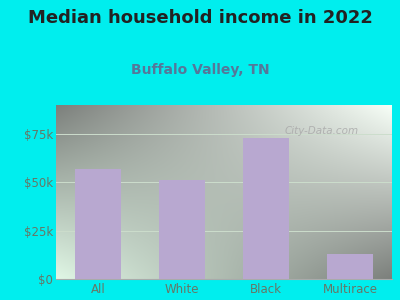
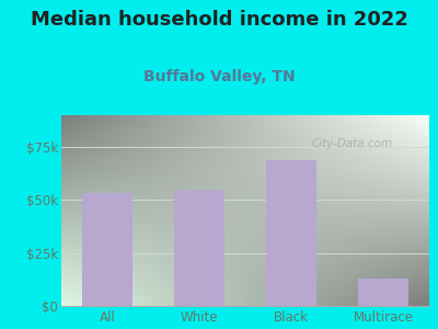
All: $57k -> $54k
White: $51k -> $55k
Black: $73k -> $69k
